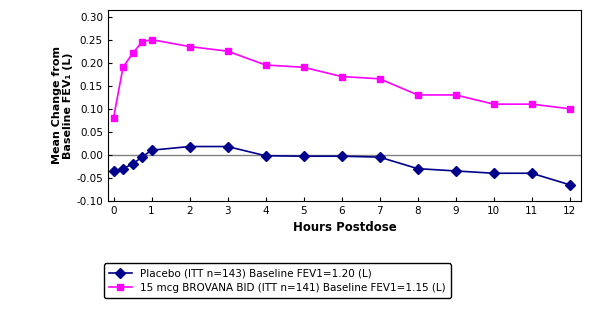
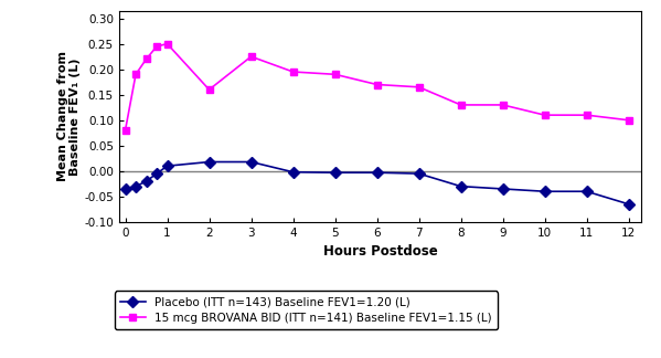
15 mcg BROVANA BID (ITT n=141) Baseline FEV1=1.15 (L)/2: 0.235 -> 0.160
